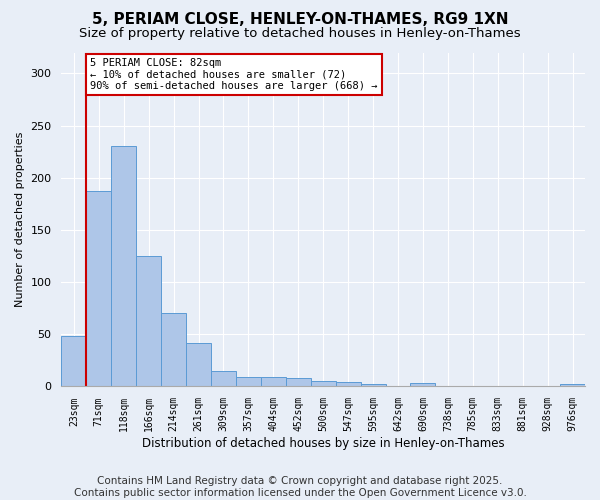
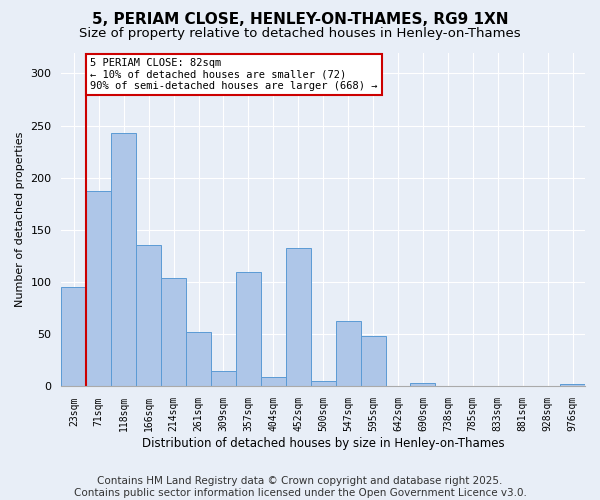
23sqm: 48 -> 95
118sqm: 230 -> 243
166sqm: 125 -> 136
214sqm: 70 -> 104
261sqm: 42 -> 52
357sqm: 9 -> 110
452sqm: 8 -> 133
547sqm: 4 -> 63
595sqm: 2 -> 48
